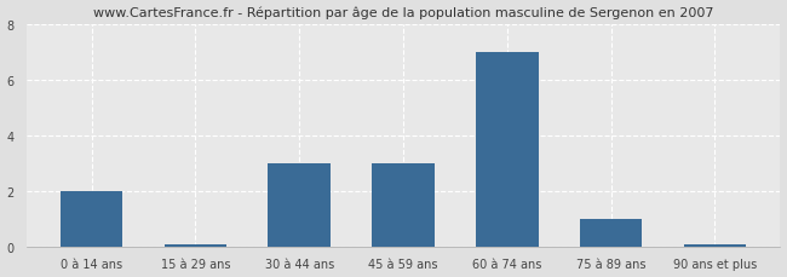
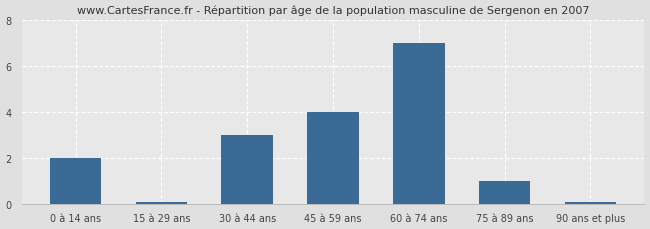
45 à 59 ans: 3.00 -> 4.00
